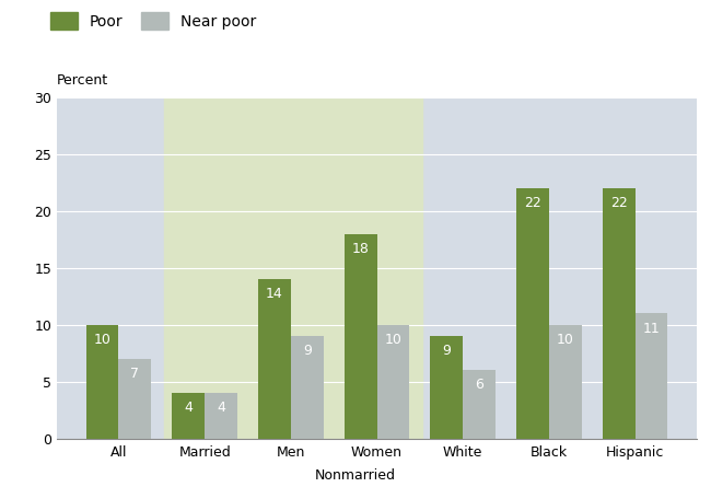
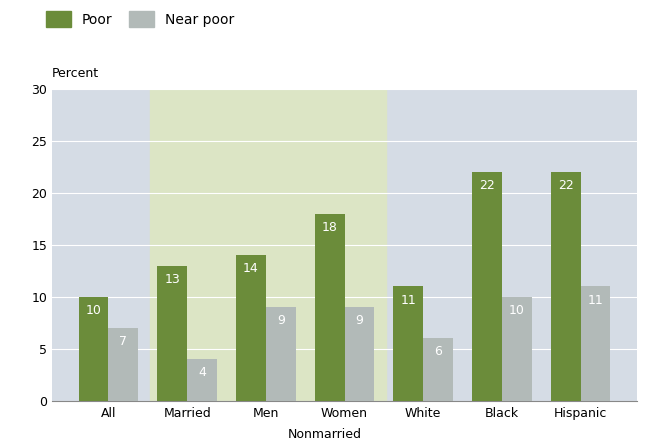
Poor/Married: 4 -> 13
Near poor/Women: 10 -> 9
Poor/White: 9 -> 11
